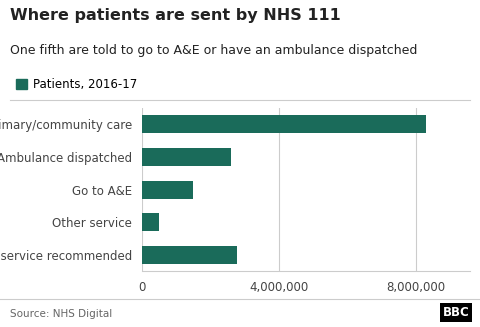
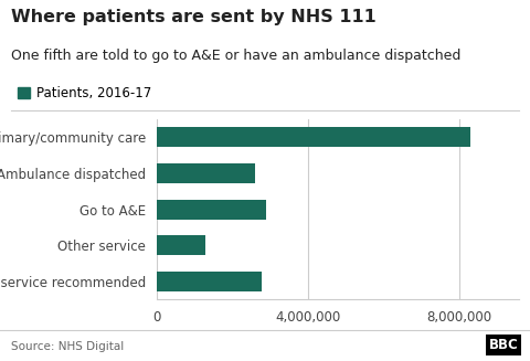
Go to A&E: 1,500,000 -> 2,900,000
Other service: 500,000 -> 1,300,000
